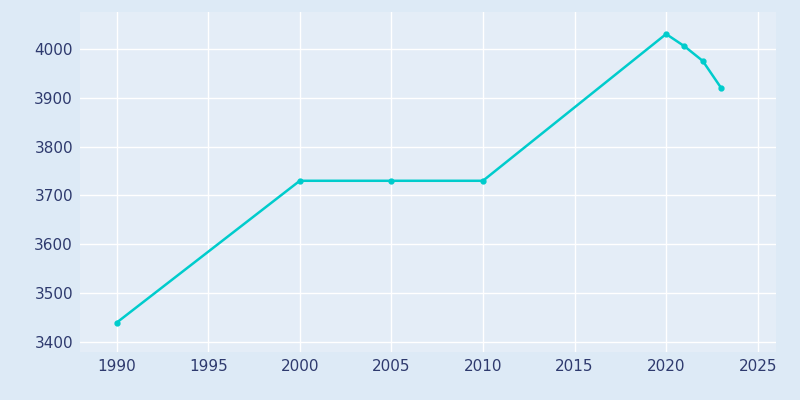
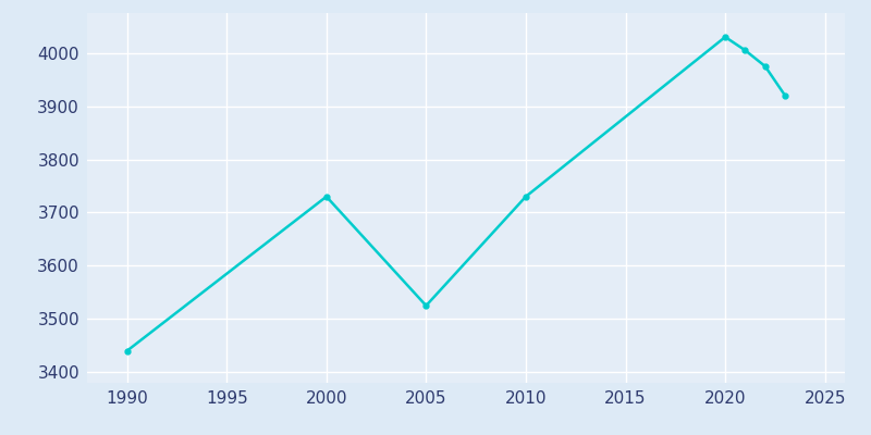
2005: 3730 -> 3525
